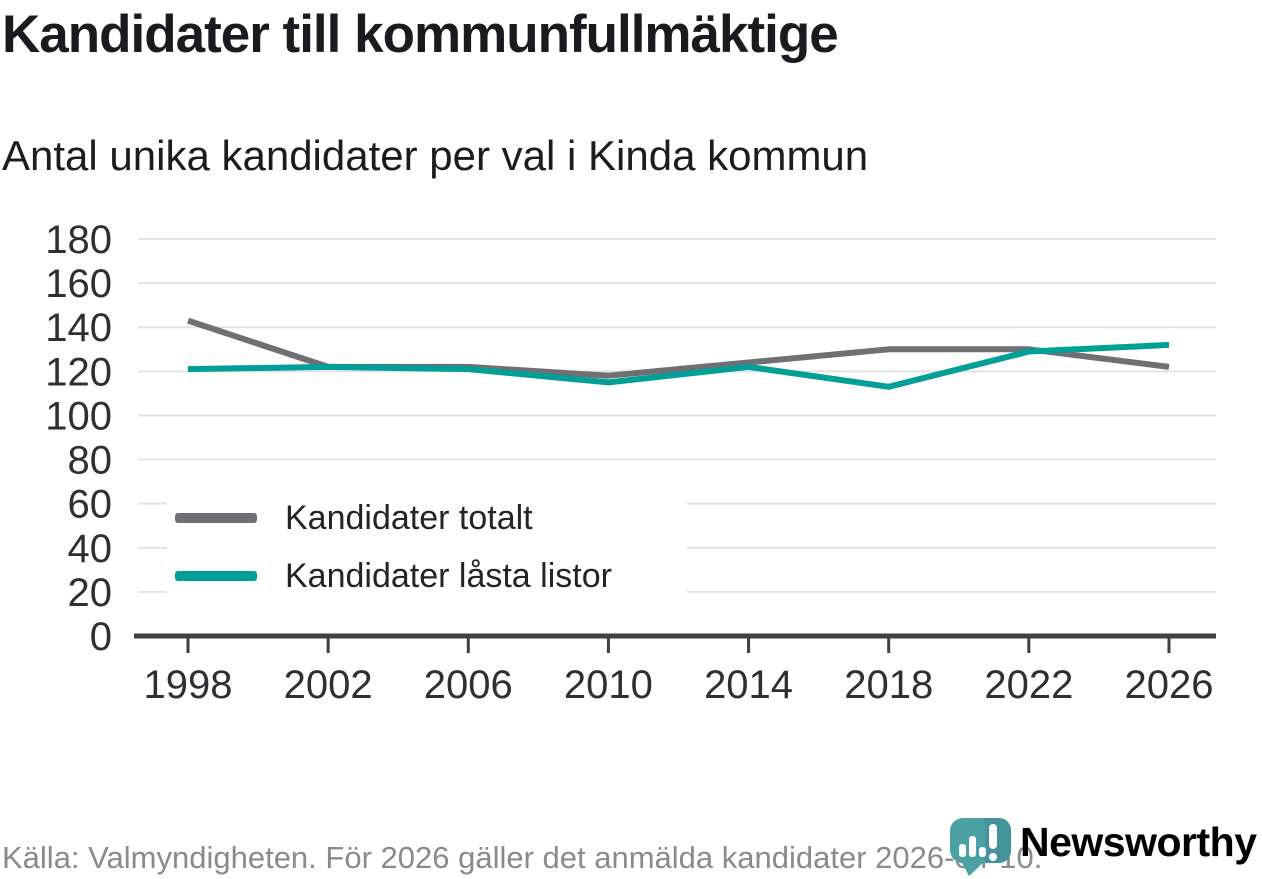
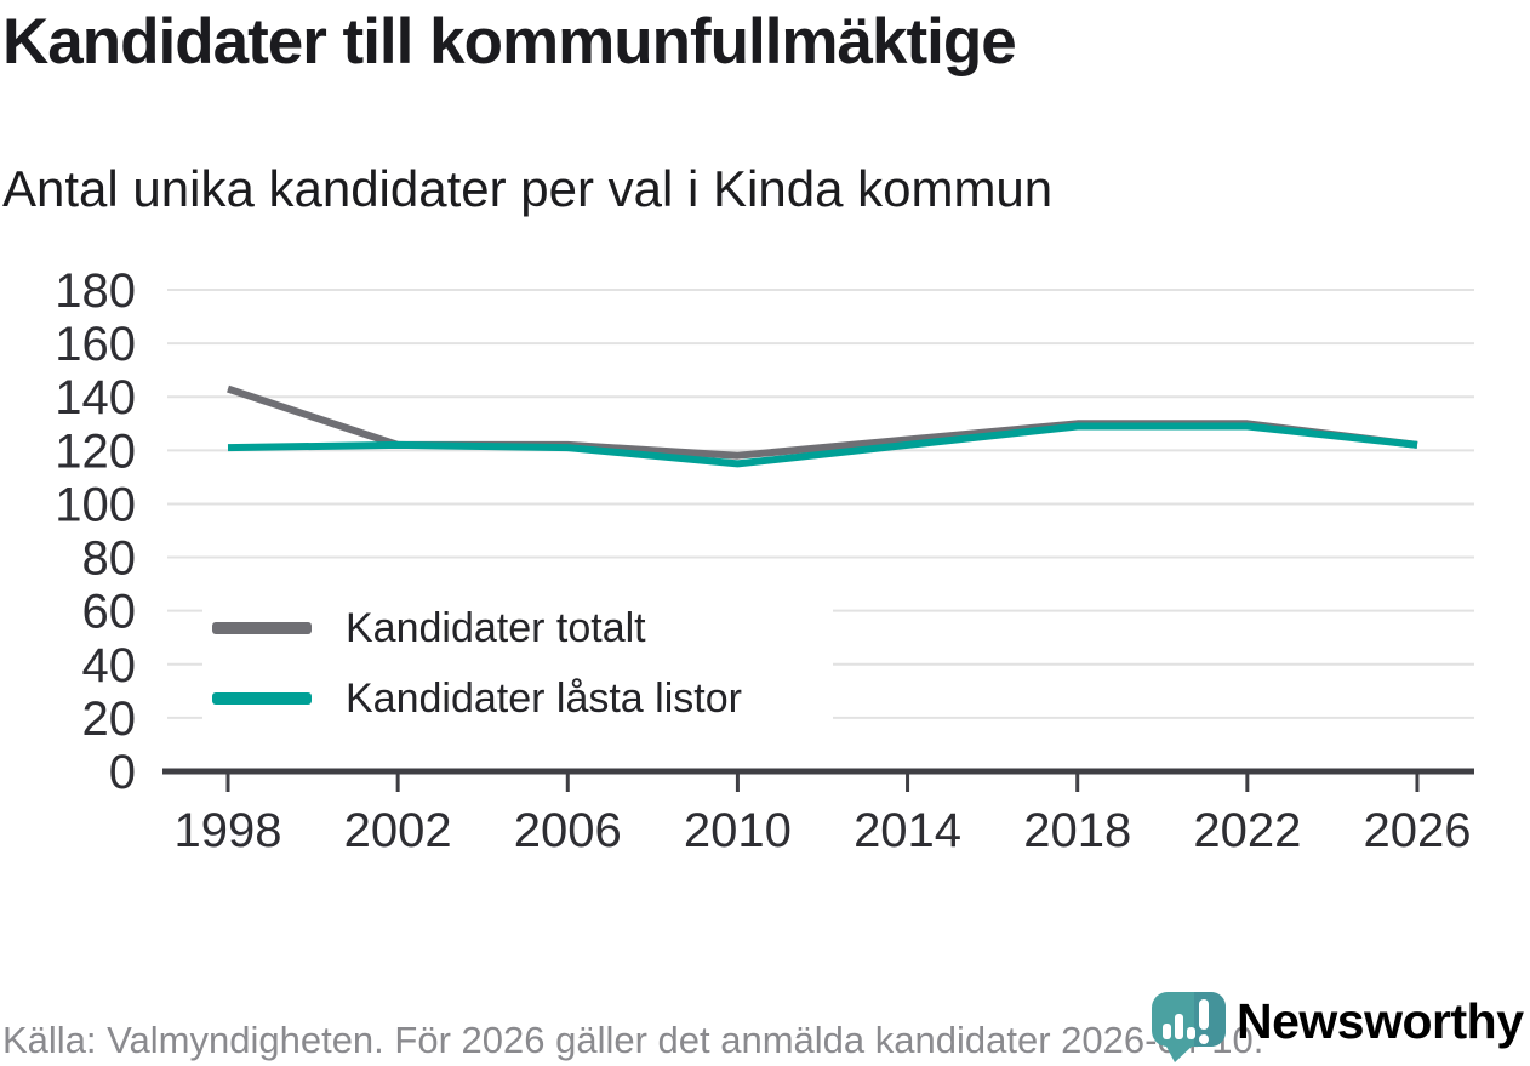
Kandidater låsta listor/2018: 113 -> 129
Kandidater låsta listor/2026: 132 -> 122
